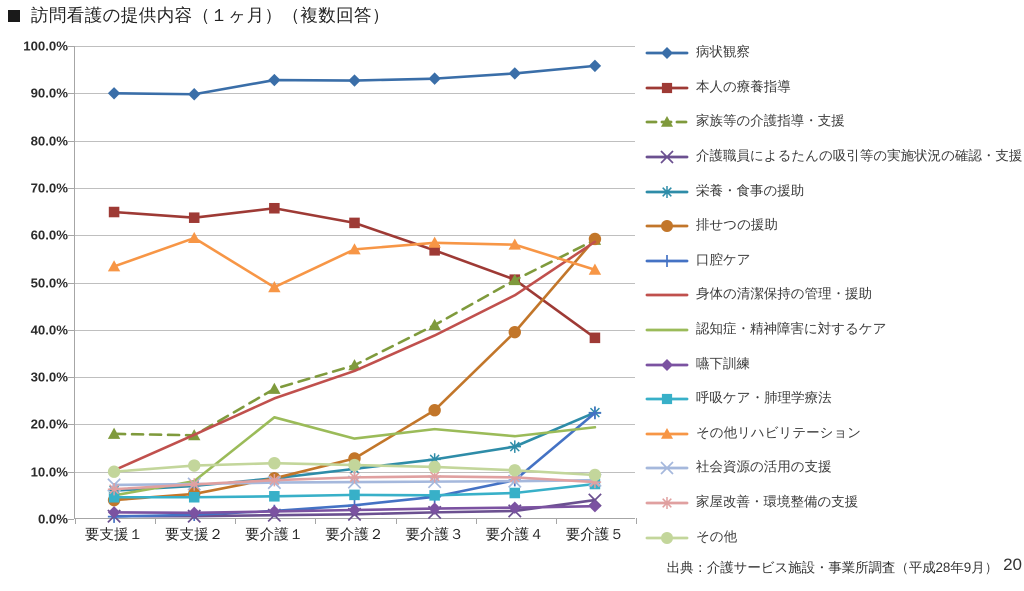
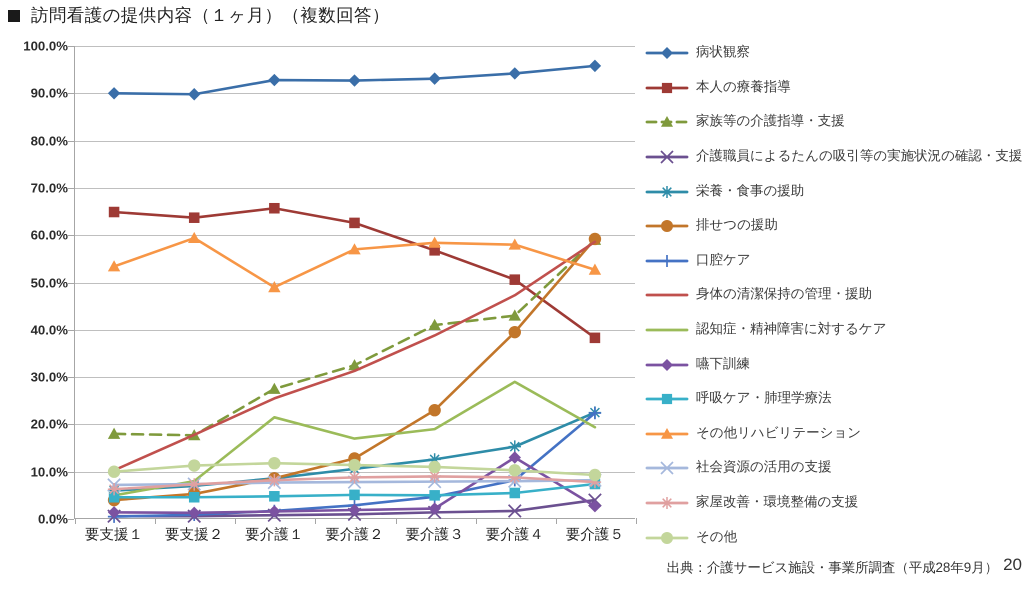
家族等の介護指導・支援/要介護４: 50% -> 43%
認知症・精神障害に対するケア/要介護４: 18% -> 29%
嚥下訓練/要介護４: 2% -> 13%
